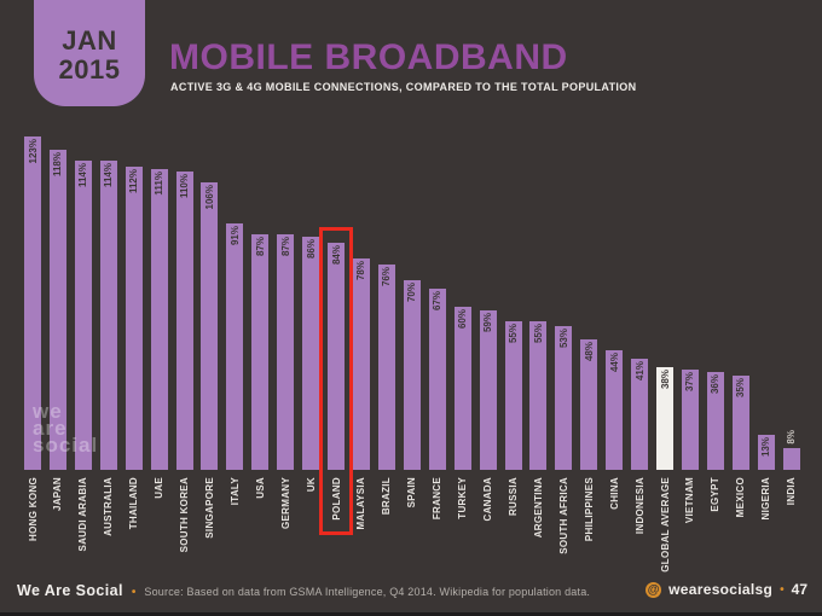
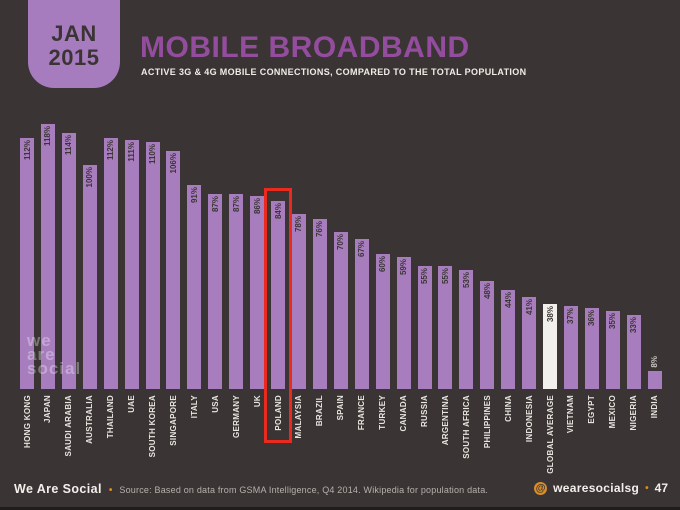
HONG KONG: 123% -> 112%
AUSTRALIA: 114% -> 100%
NIGERIA: 13% -> 33%
